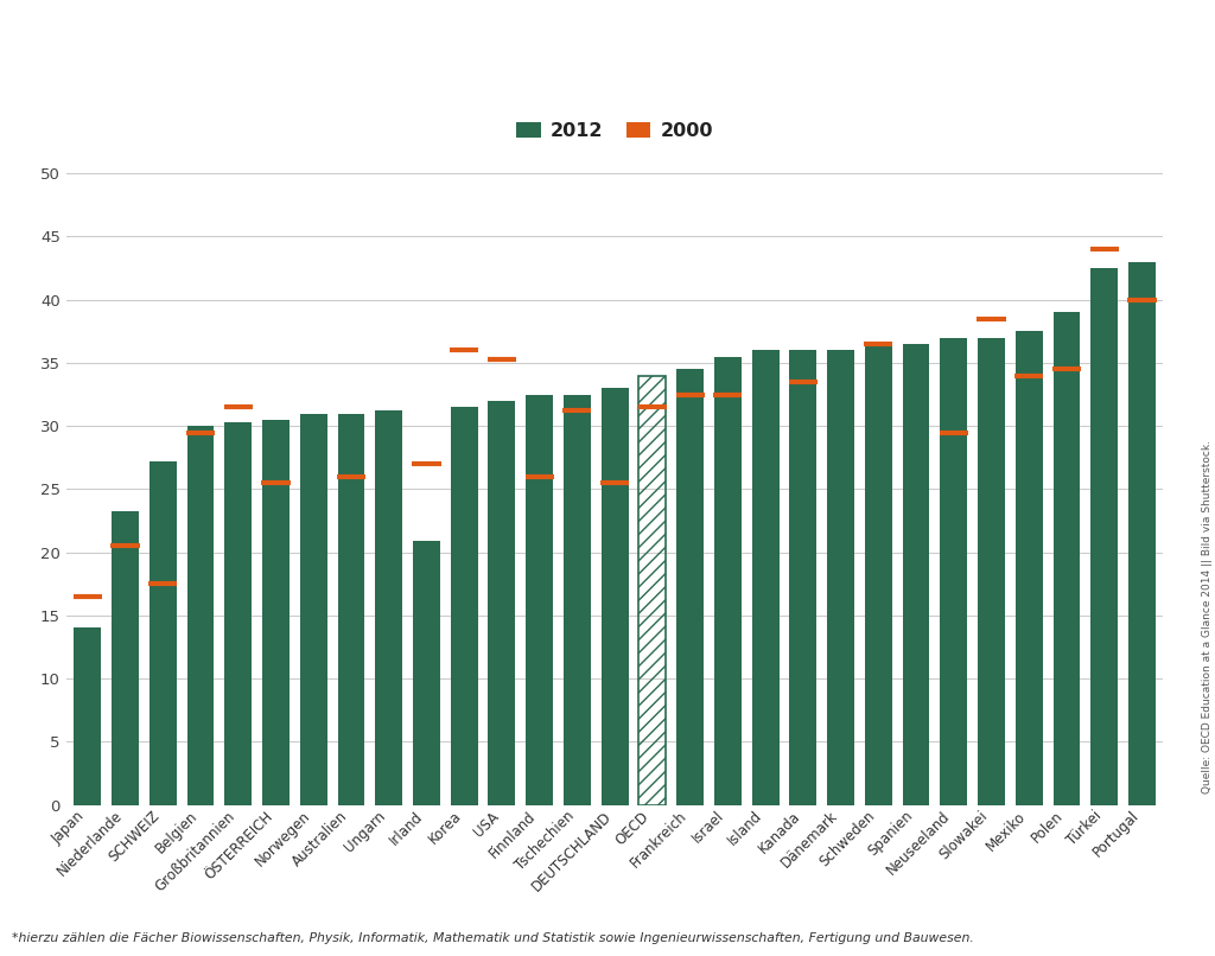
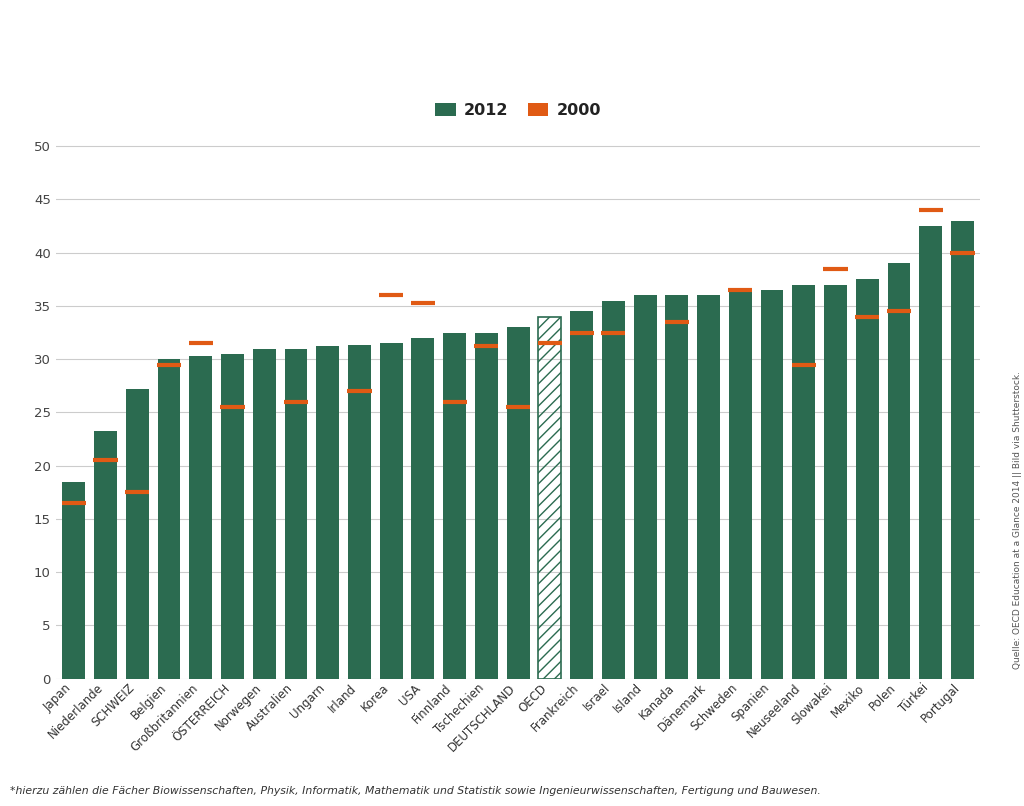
Japan: 14.1 -> 18.5
Irland: 20.9 -> 31.3
